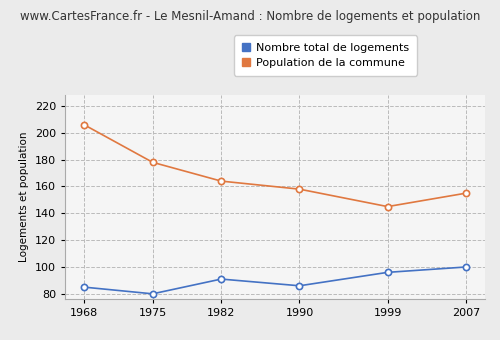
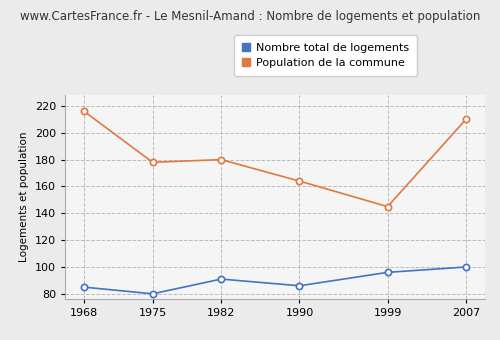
Population de la commune/1968: 206 -> 216
Population de la commune/1982: 164 -> 180
Population de la commune/1990: 158 -> 164
Population de la commune/2007: 155 -> 210
